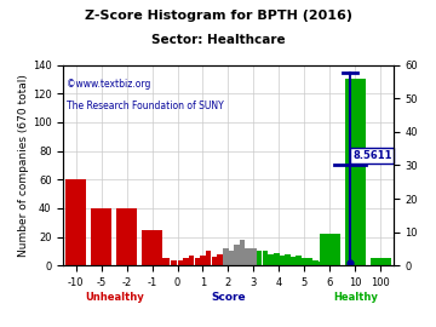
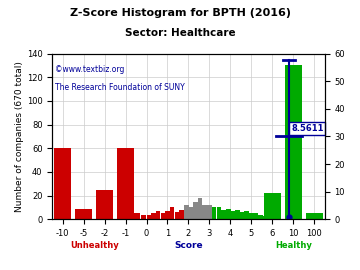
-5: 40 -> 9
-2: 40 -> 25
-1: 25 -> 60
